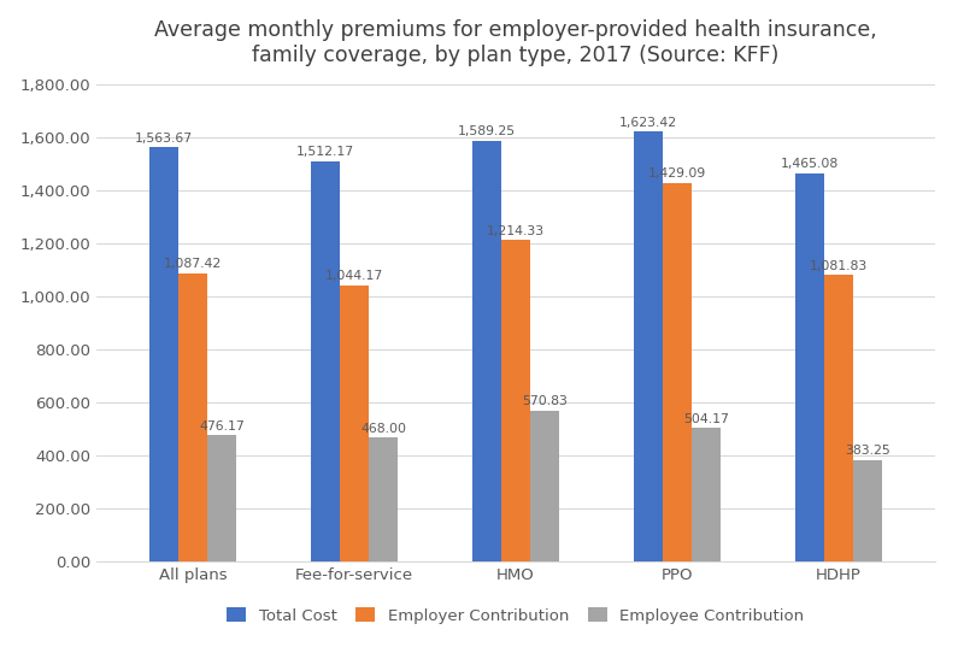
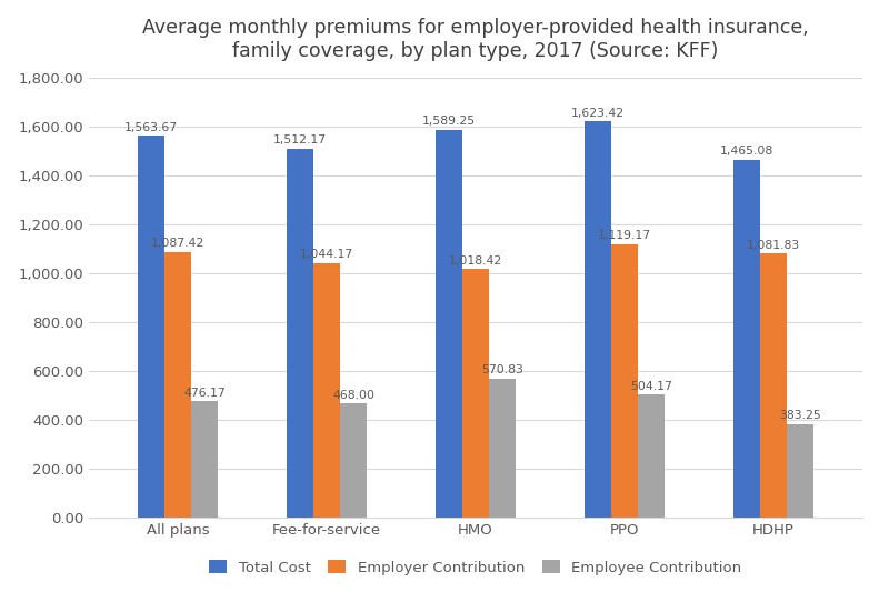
Employer Contribution/HMO: 1,214.33 -> 1,018.42
Employer Contribution/PPO: 1,429.09 -> 1,119.17
